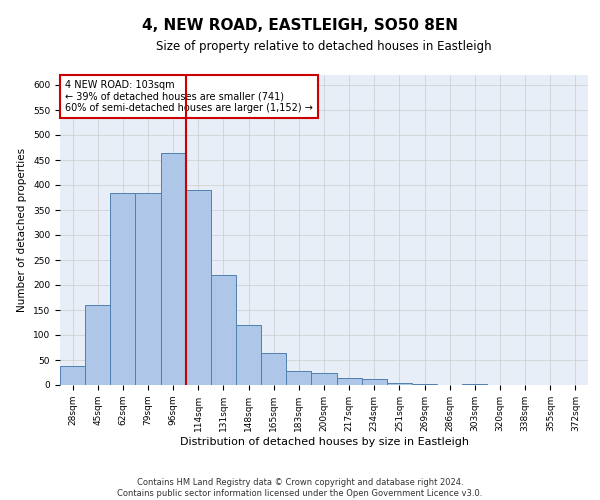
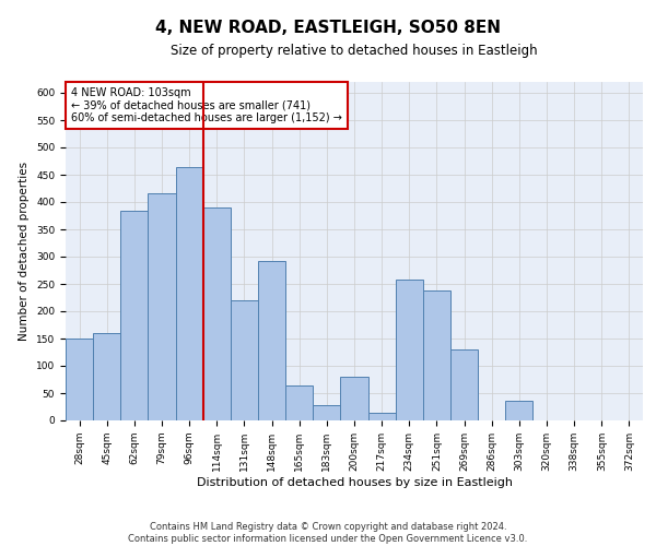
28sqm: 38 -> 150
79sqm: 385 -> 416
148sqm: 120 -> 292
200sqm: 25 -> 80
234sqm: 12 -> 258
251sqm: 5 -> 238
269sqm: 3 -> 130
303sqm: 2 -> 36
